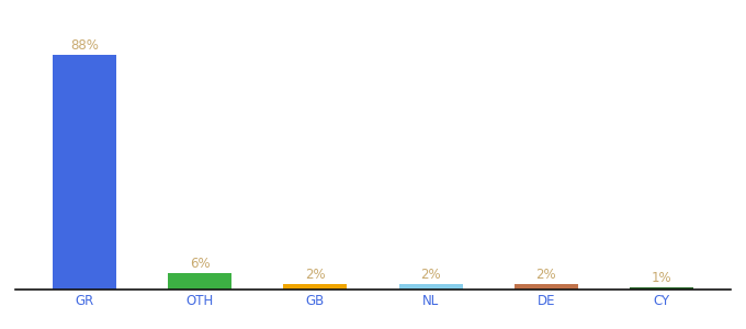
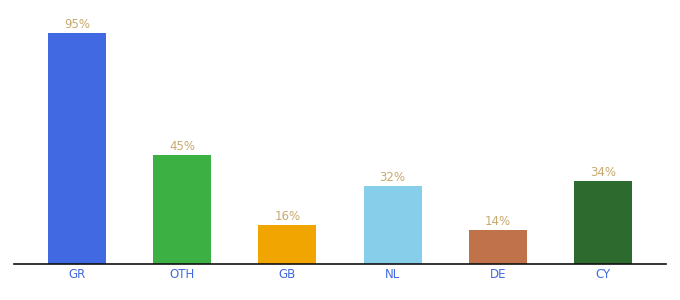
GR: 88% -> 95%
OTH: 6% -> 45%
GB: 2% -> 16%
NL: 2% -> 32%
DE: 2% -> 14%
CY: 1% -> 34%
